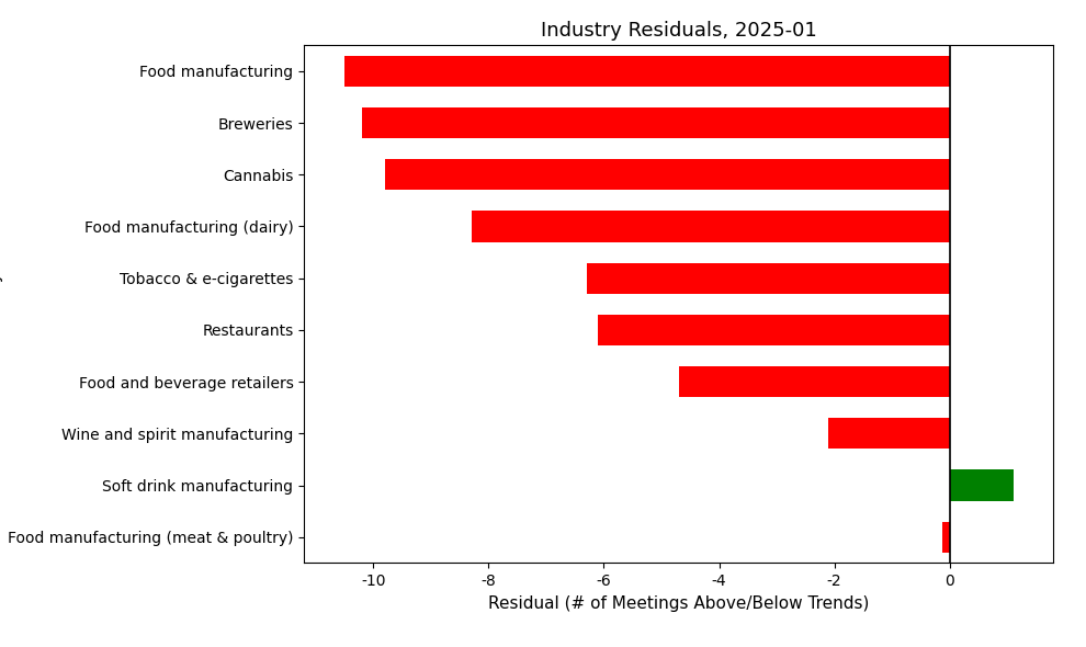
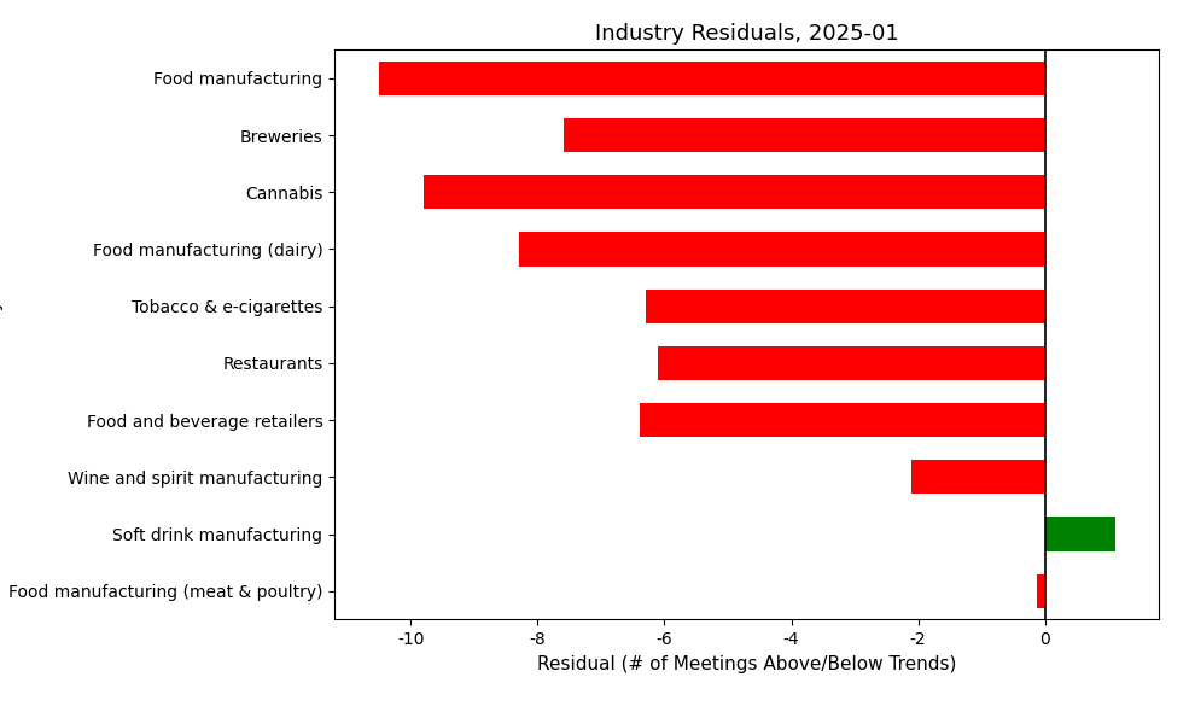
Breweries: -10.20 -> -7.58
Food and beverage retailers: -4.70 -> -6.38
